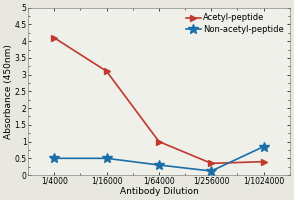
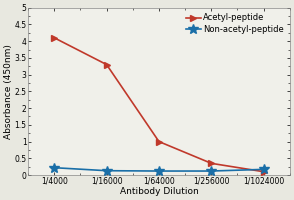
Non-acetyl-peptide/1/4000: 0.50 -> 0.22
Acetyl-peptide/1/16000: 3.10 -> 3.30
Non-acetyl-peptide/1/16000: 0.50 -> 0.13
Non-acetyl-peptide/1/64000: 0.30 -> 0.12
Acetyl-peptide/1/1024000: 0.40 -> 0.10
Non-acetyl-peptide/1/1024000: 0.85 -> 0.17
